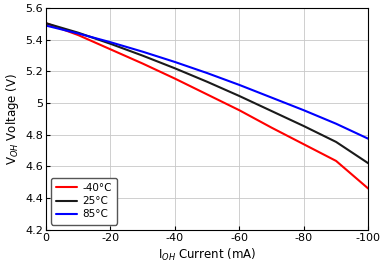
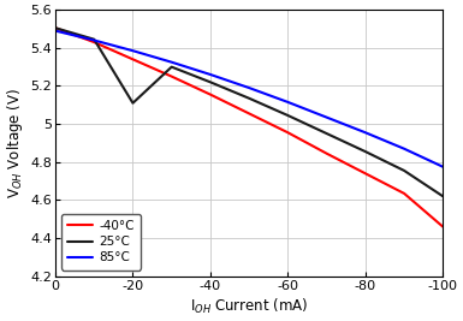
25°C/-20: 5.38 -> 5.11
